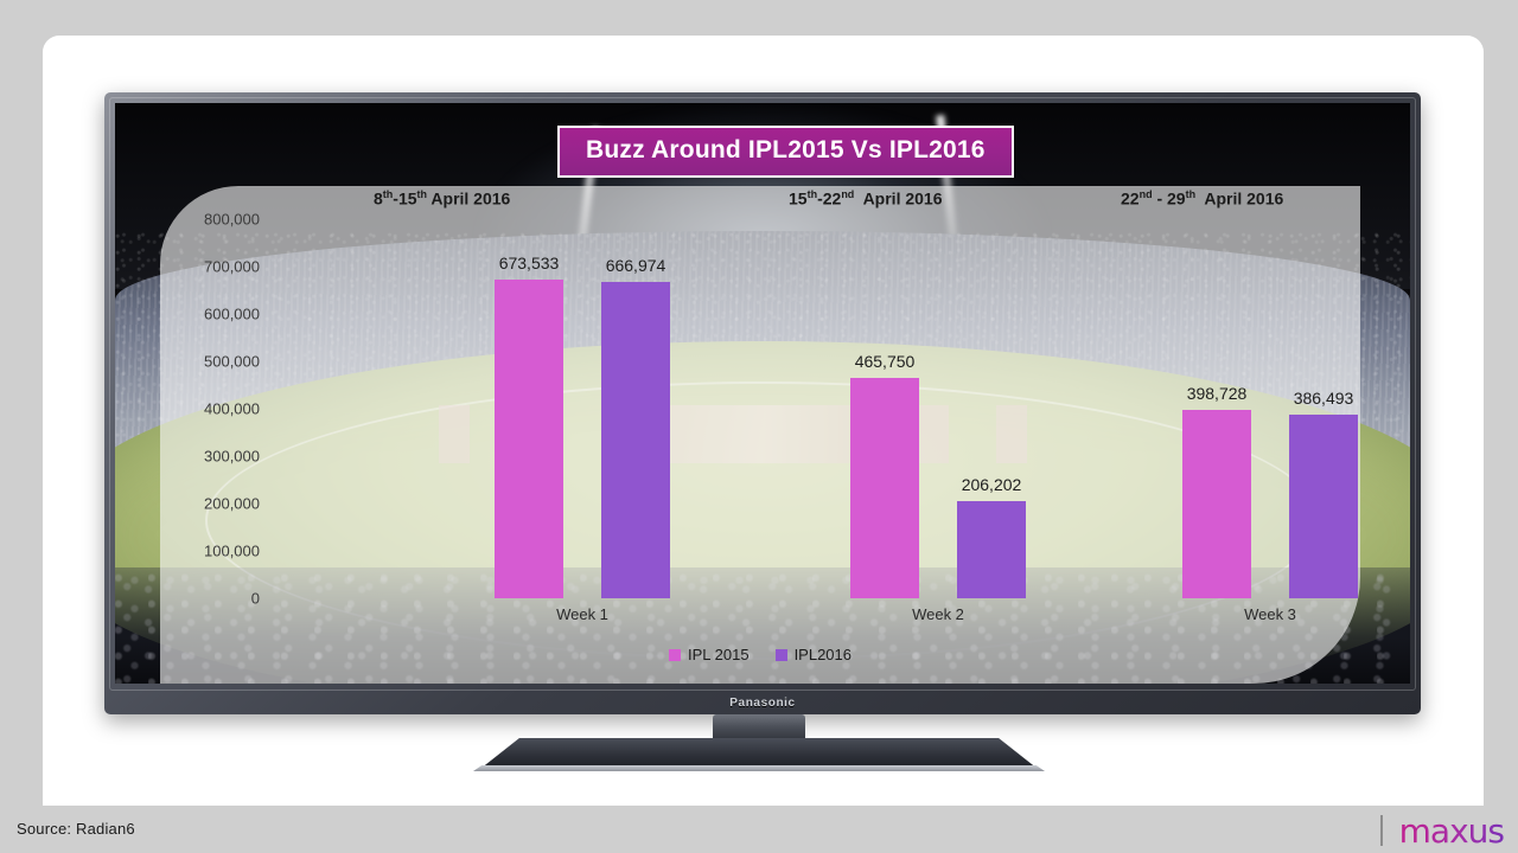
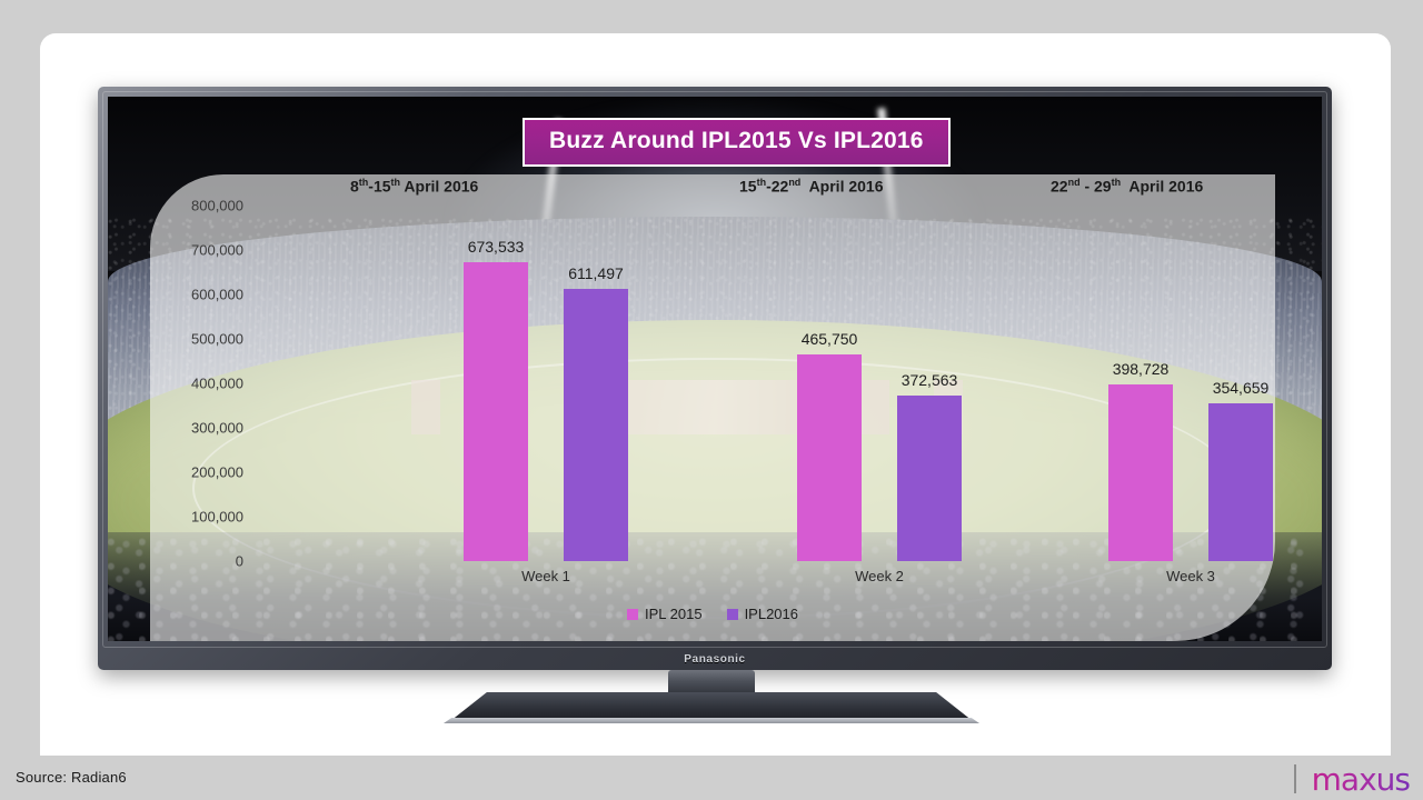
IPL2016/Week 1: 666,974 -> 611,497
IPL2016/Week 2: 206,202 -> 372,563
IPL2016/Week 3: 386,493 -> 354,659
